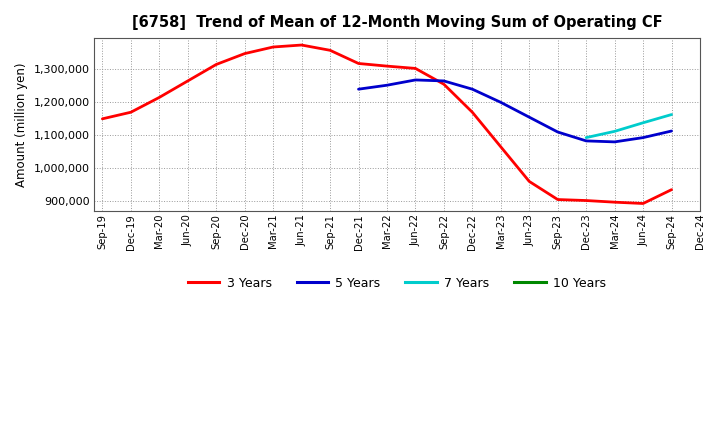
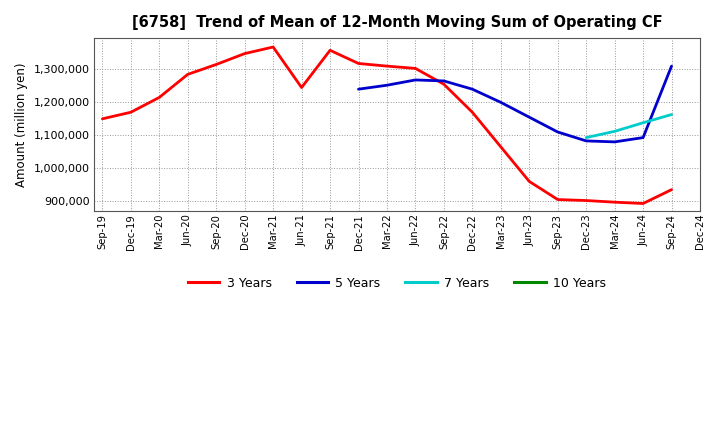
3 Years/Jun-20: 1,265,000 -> 1,285,000
3 Years/Jun-21: 1,374,000 -> 1,245,000
5 Years/Sep-24: 1,113,000 -> 1,310,000
